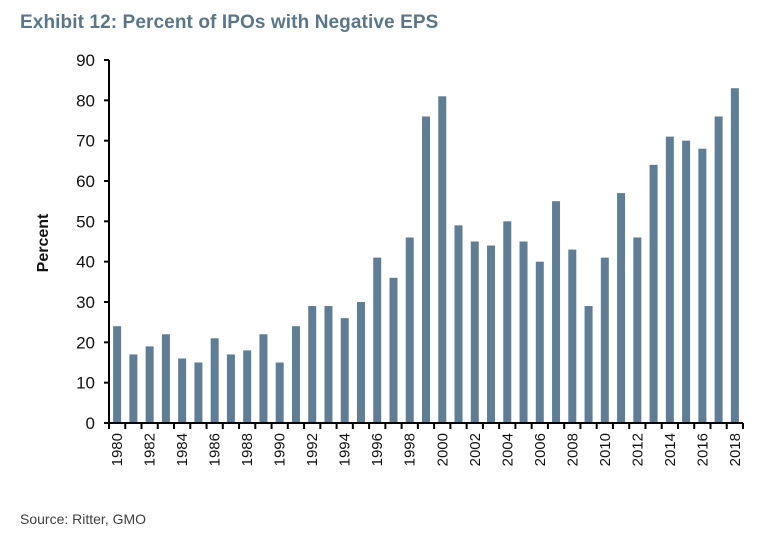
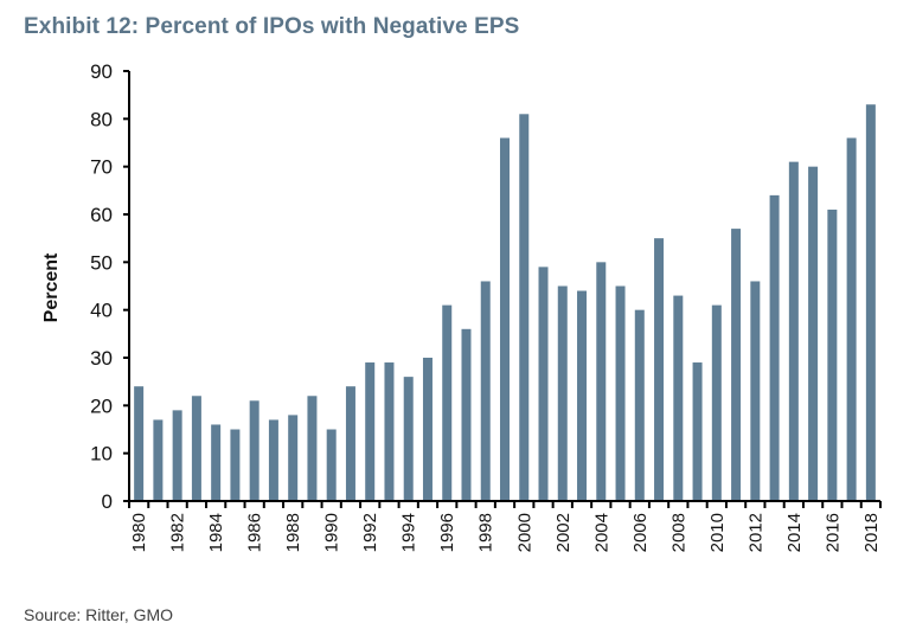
2016: 68 -> 61
